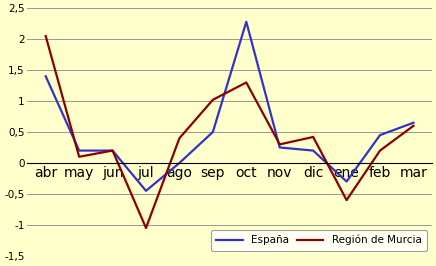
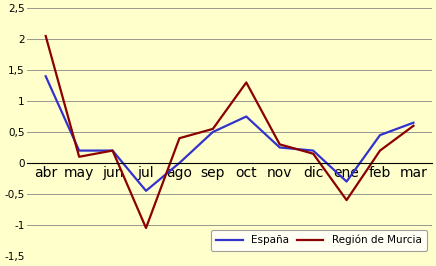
Región de Murcia/sep: 1,02 -> 0,55
España/oct: 2,28 -> 0,75
Región de Murcia/dic: 0,42 -> 0,15
